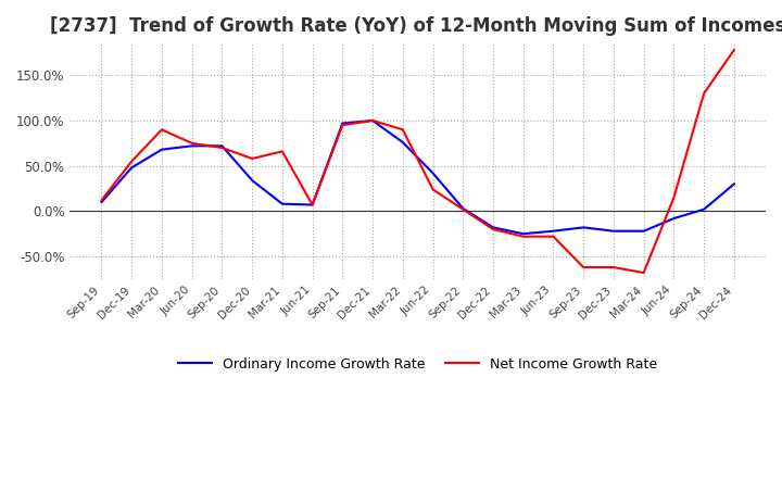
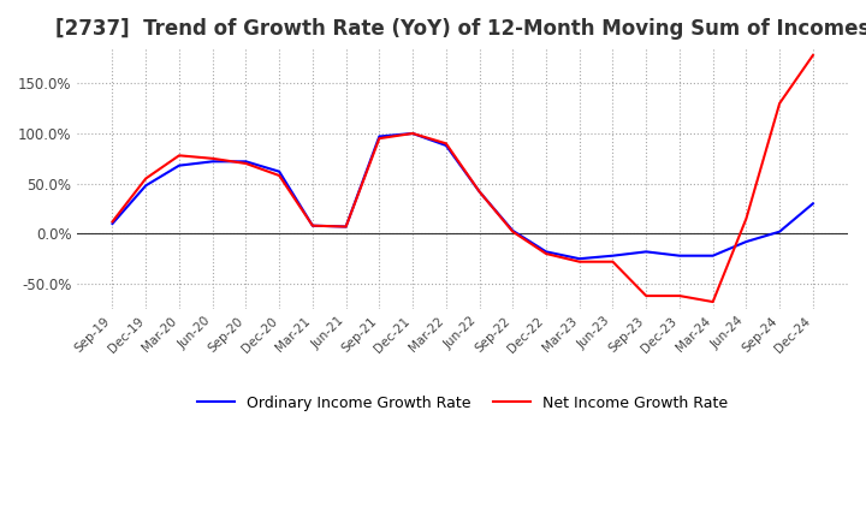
Net Income Growth Rate/Mar-20: 90% -> 78%
Ordinary Income Growth Rate/Dec-20: 34% -> 62%
Net Income Growth Rate/Mar-21: 66% -> 8%
Ordinary Income Growth Rate/Mar-22: 76% -> 88%
Net Income Growth Rate/Jun-22: 24% -> 42%
